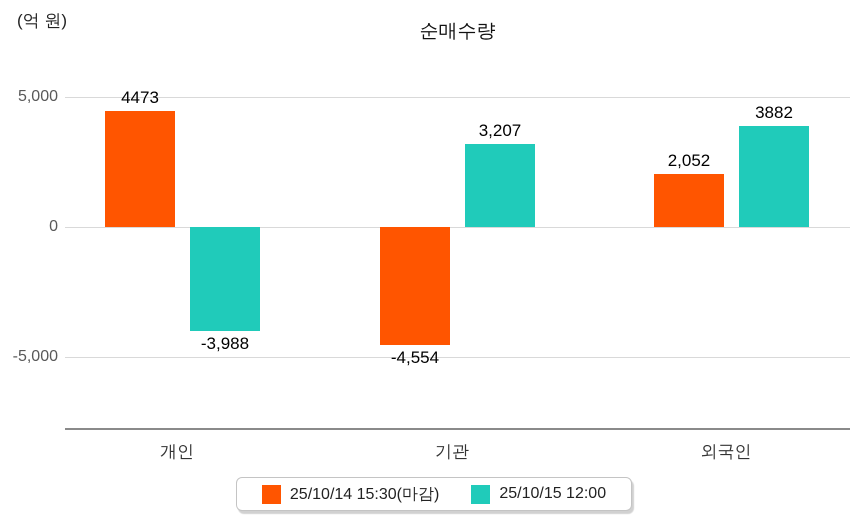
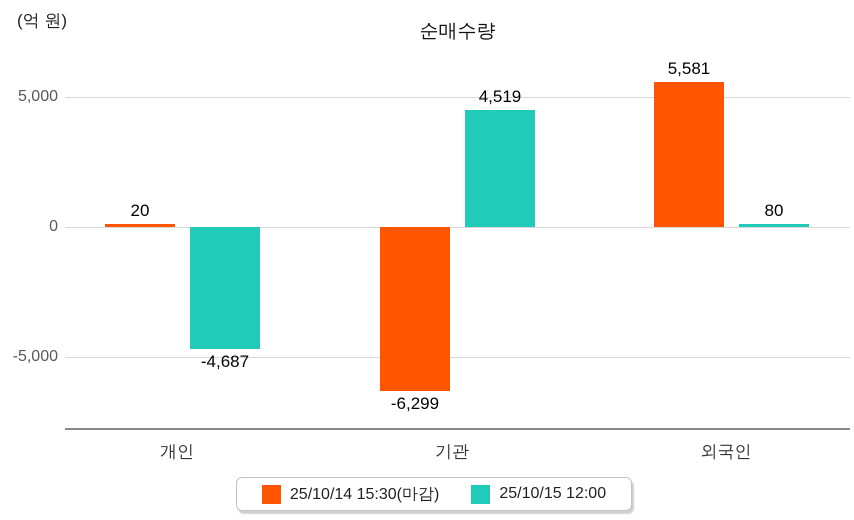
25/10/14 15:30(마감)/개인: 4473 -> 20
25/10/15 12:00/개인: -3,988 -> -4,687
25/10/14 15:30(마감)/기관: -4,554 -> -6,299
25/10/15 12:00/기관: 3,207 -> 4,519
25/10/14 15:30(마감)/외국인: 2,052 -> 5,581
25/10/15 12:00/외국인: 3882 -> 80
